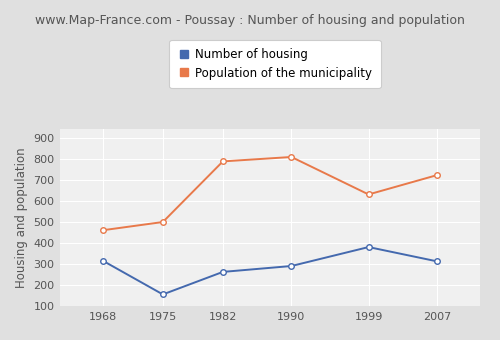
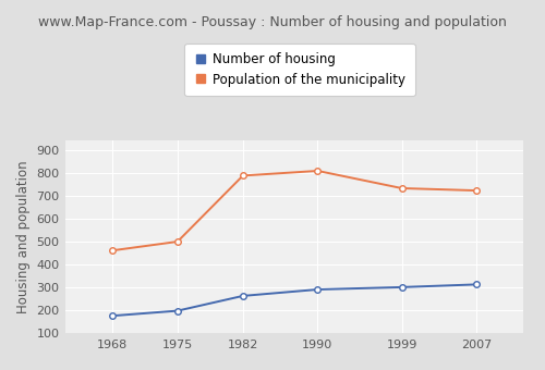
Number of housing/1968: 315 -> 175
Number of housing/1975: 155 -> 197
Number of housing/1999: 380 -> 300
Population of the municipality/1999: 630 -> 732
